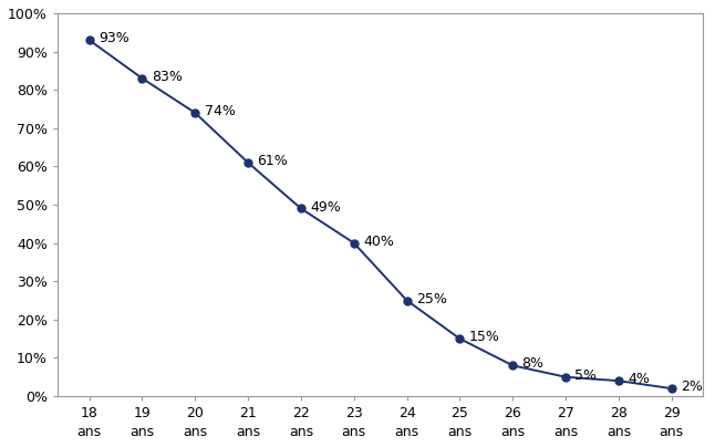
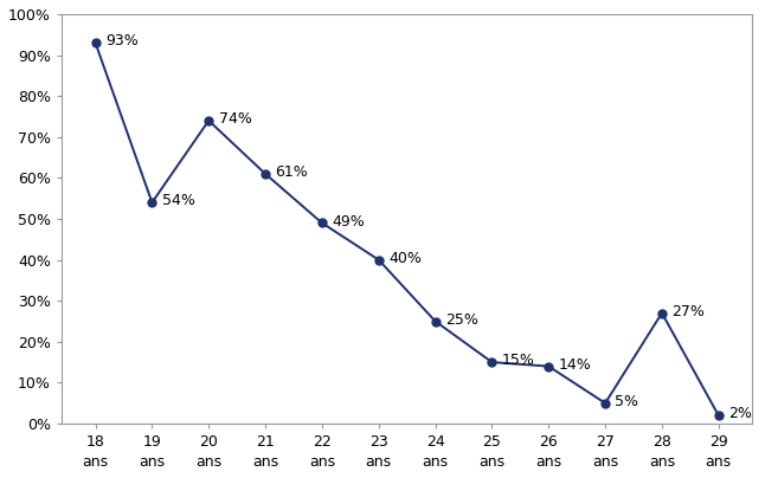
19 ans: 83% -> 54%
26 ans: 8% -> 14%
28 ans: 4% -> 27%
